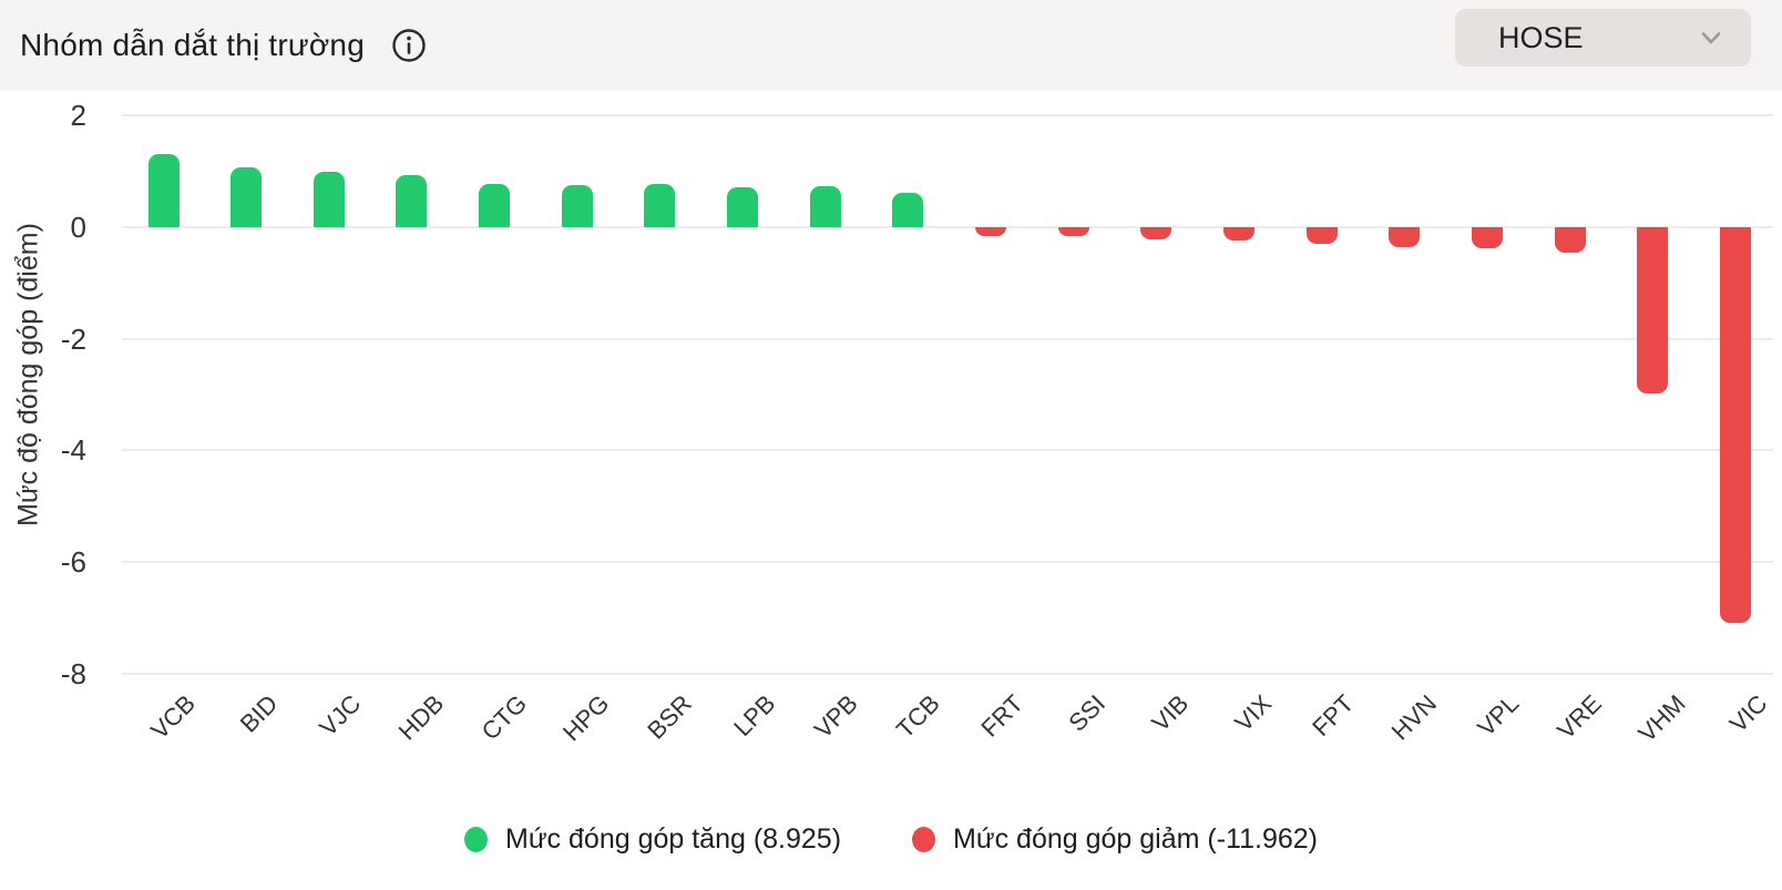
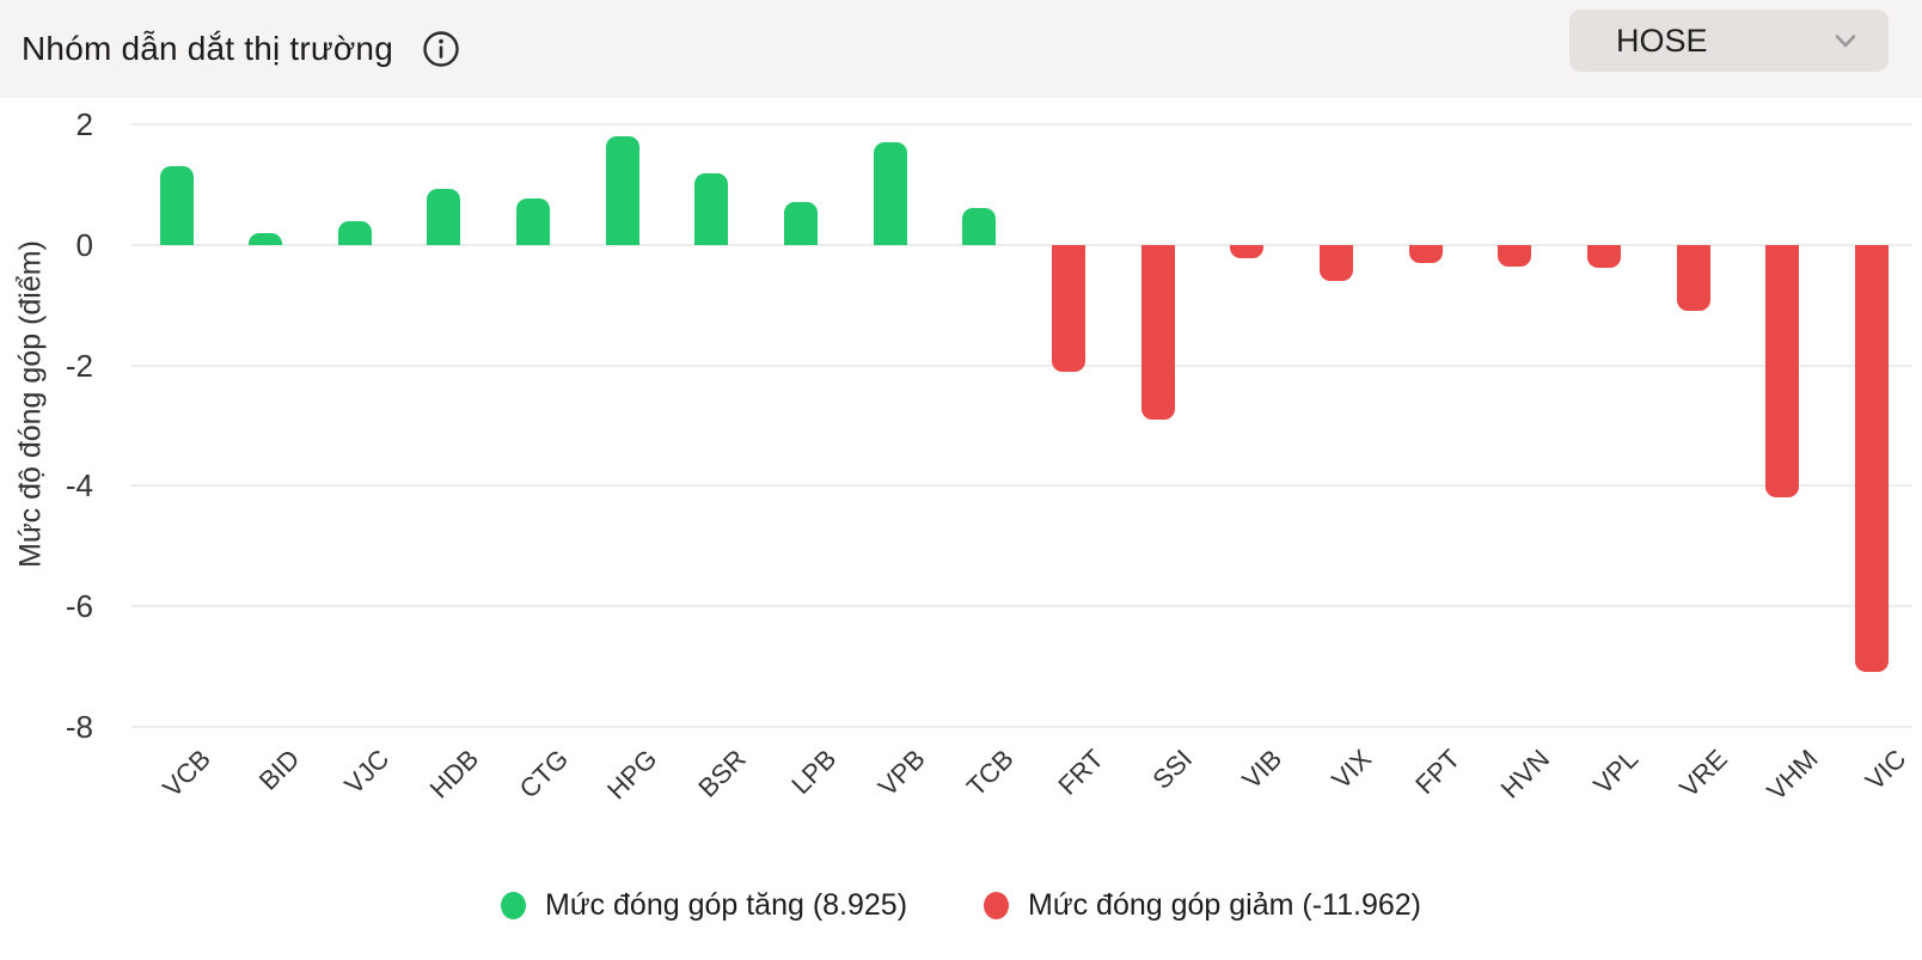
BID: 1.1 -> 0.2
VJC: 1.0 -> 0.4
HPG: 0.8 -> 1.8
BSR: 0.8 -> 1.2
VPB: 0.7 -> 1.7
FRT: -0.2 -> -2.1
SSI: -0.2 -> -2.9
VIX: -0.2 -> -0.6
VRE: -0.5 -> -1.1
VHM: -3.0 -> -4.2
